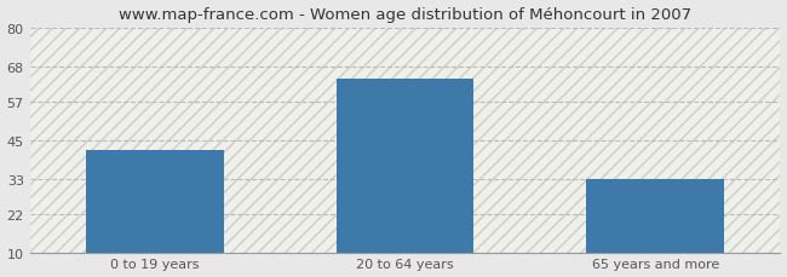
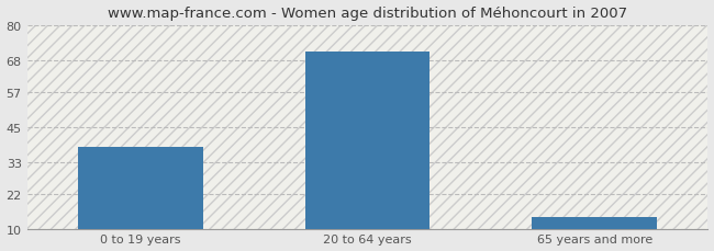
0 to 19 years: 42 -> 38
20 to 64 years: 64 -> 71
65 years and more: 33 -> 14
